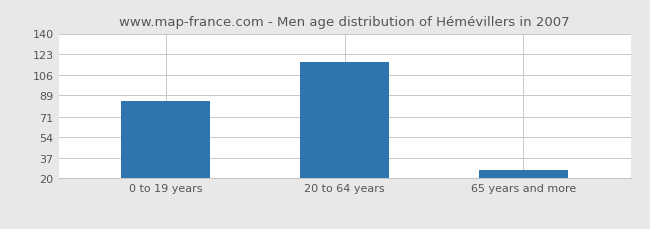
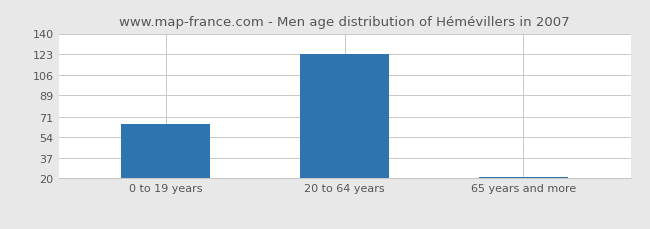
0 to 19 years: 84 -> 65
20 to 64 years: 116 -> 123
65 years and more: 27 -> 21
